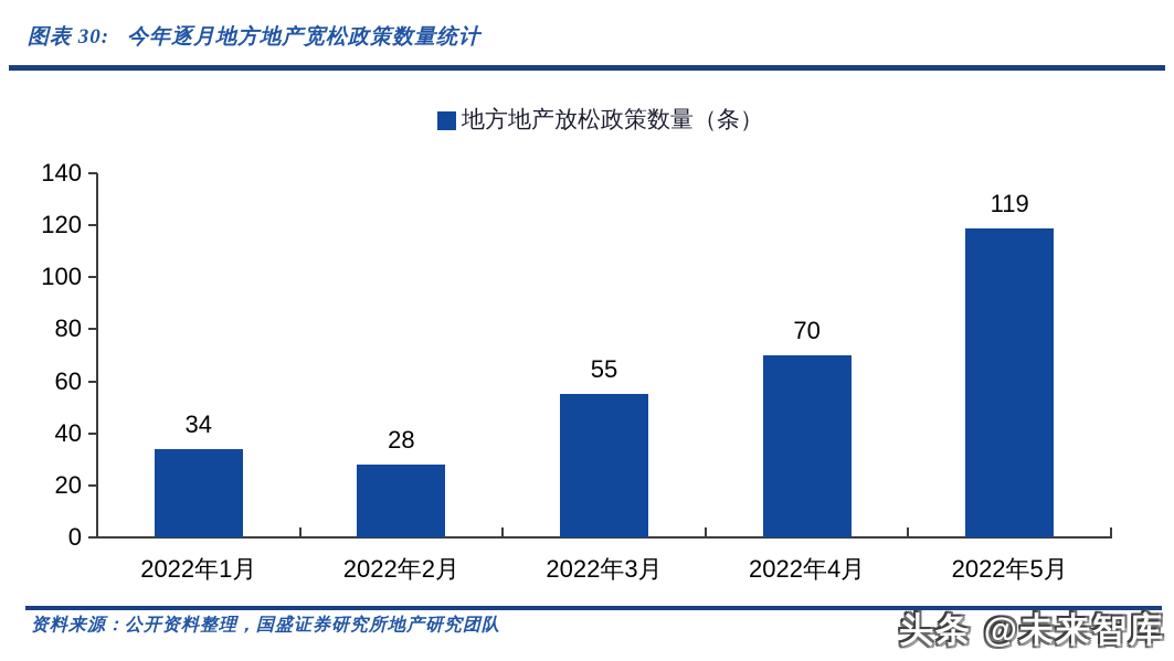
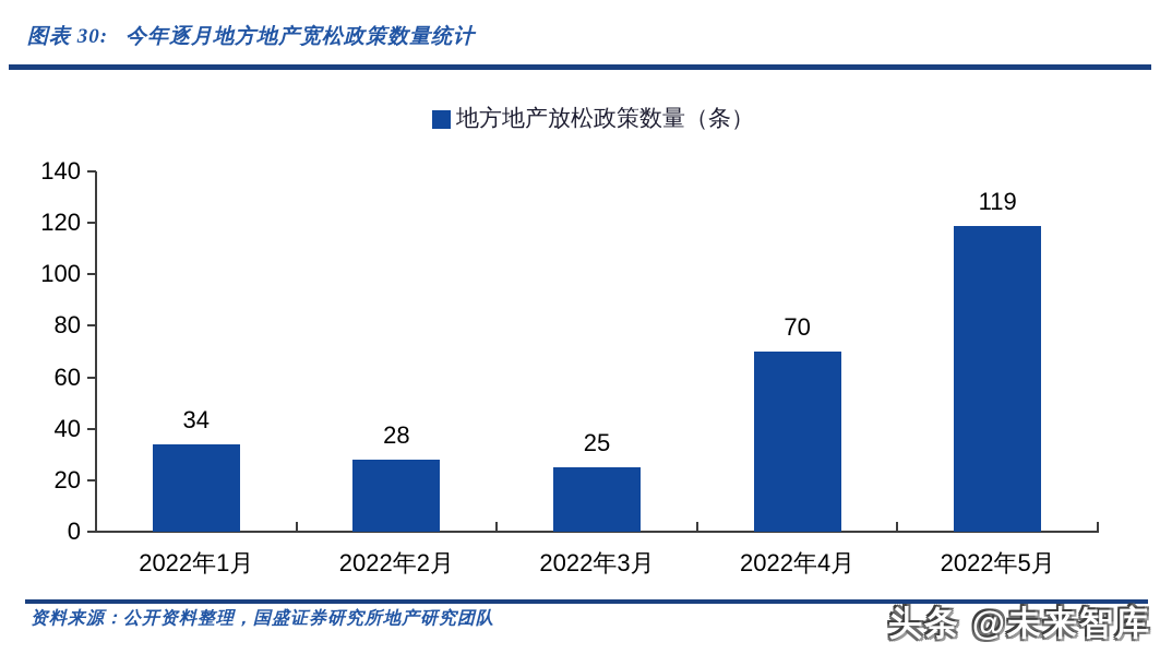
2022年3月: 55 -> 25
